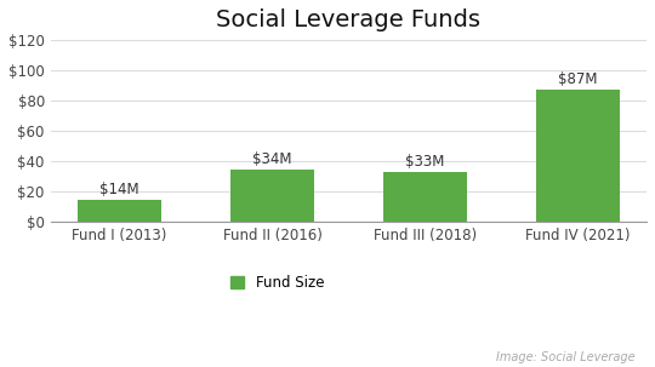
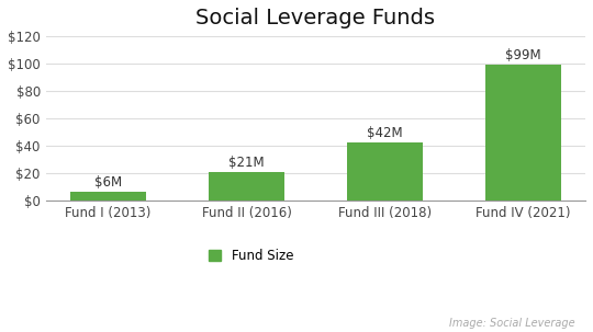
Fund I (2013): $14M -> $6M
Fund II (2016): $34M -> $21M
Fund III (2018): $33M -> $42M
Fund IV (2021): $87M -> $99M
